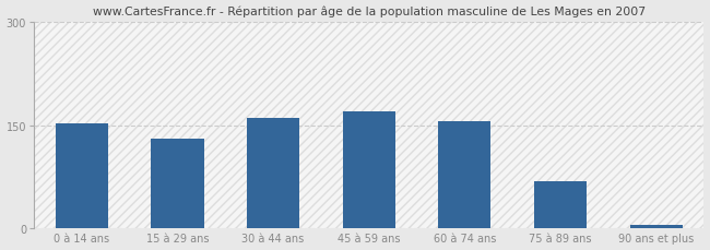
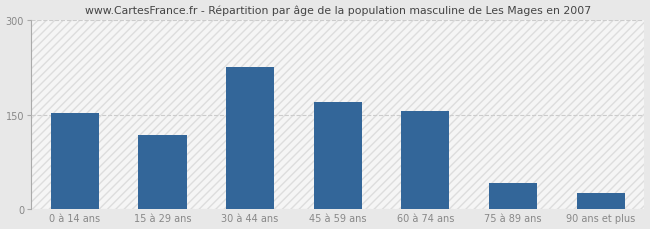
15 à 29 ans: 130 -> 118
30 à 44 ans: 160 -> 226
75 à 89 ans: 68 -> 42
90 ans et plus: 5 -> 26
